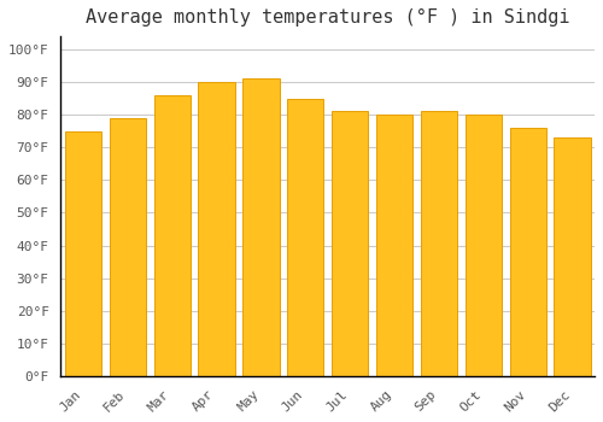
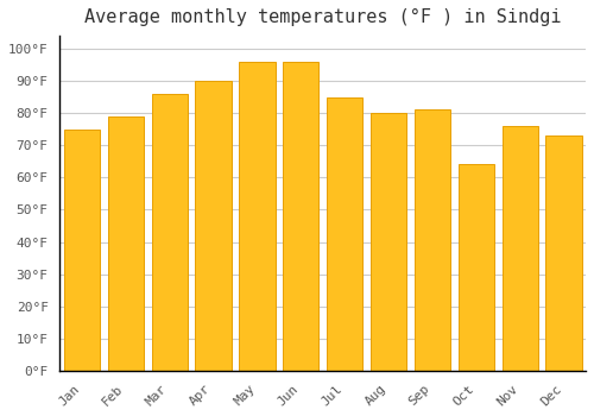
May: 91°F -> 96°F
Jun: 85°F -> 96°F
Jul: 81°F -> 85°F
Oct: 80°F -> 64°F
